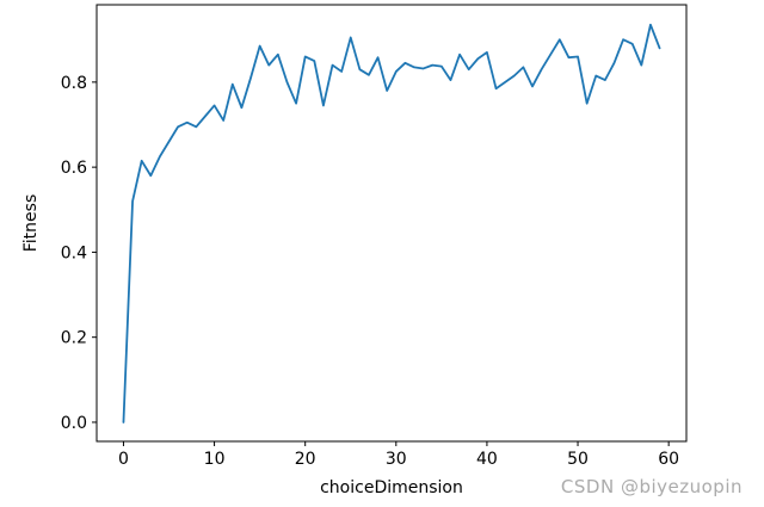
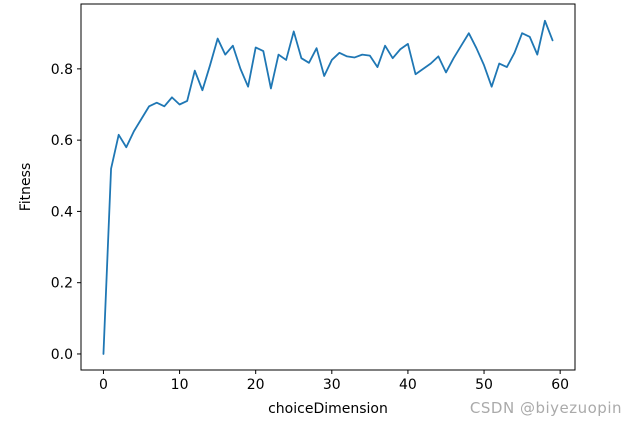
10: 0.74 -> 0.70
50: 0.86 -> 0.81
